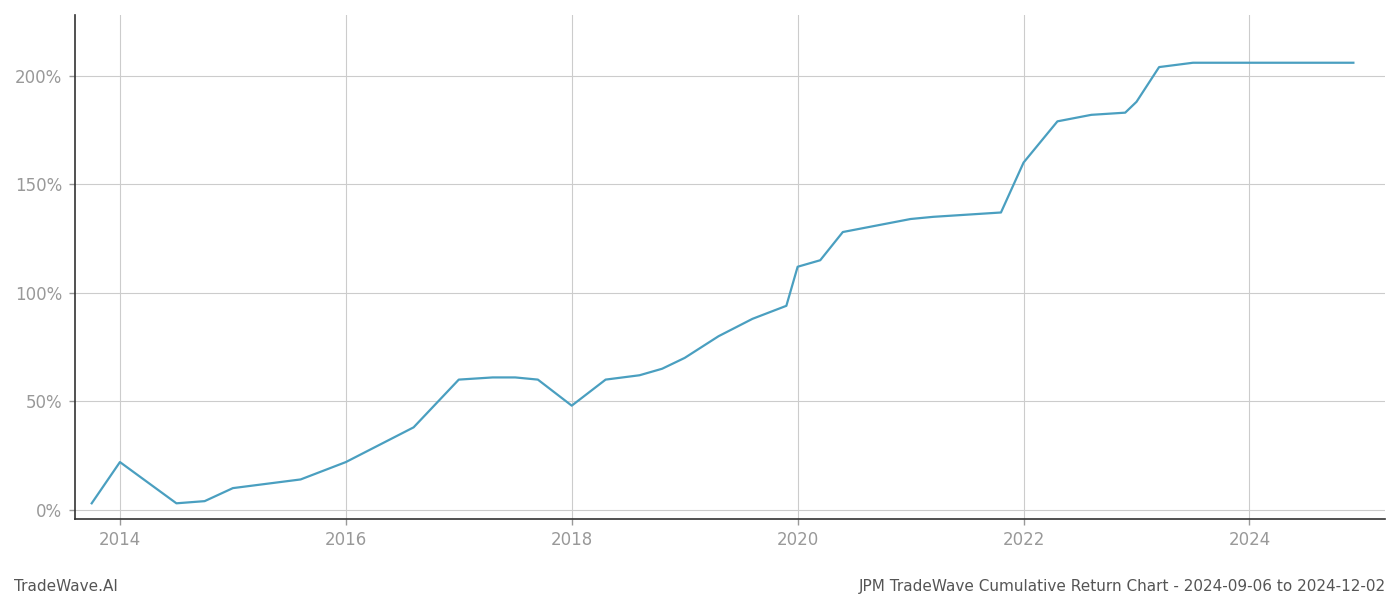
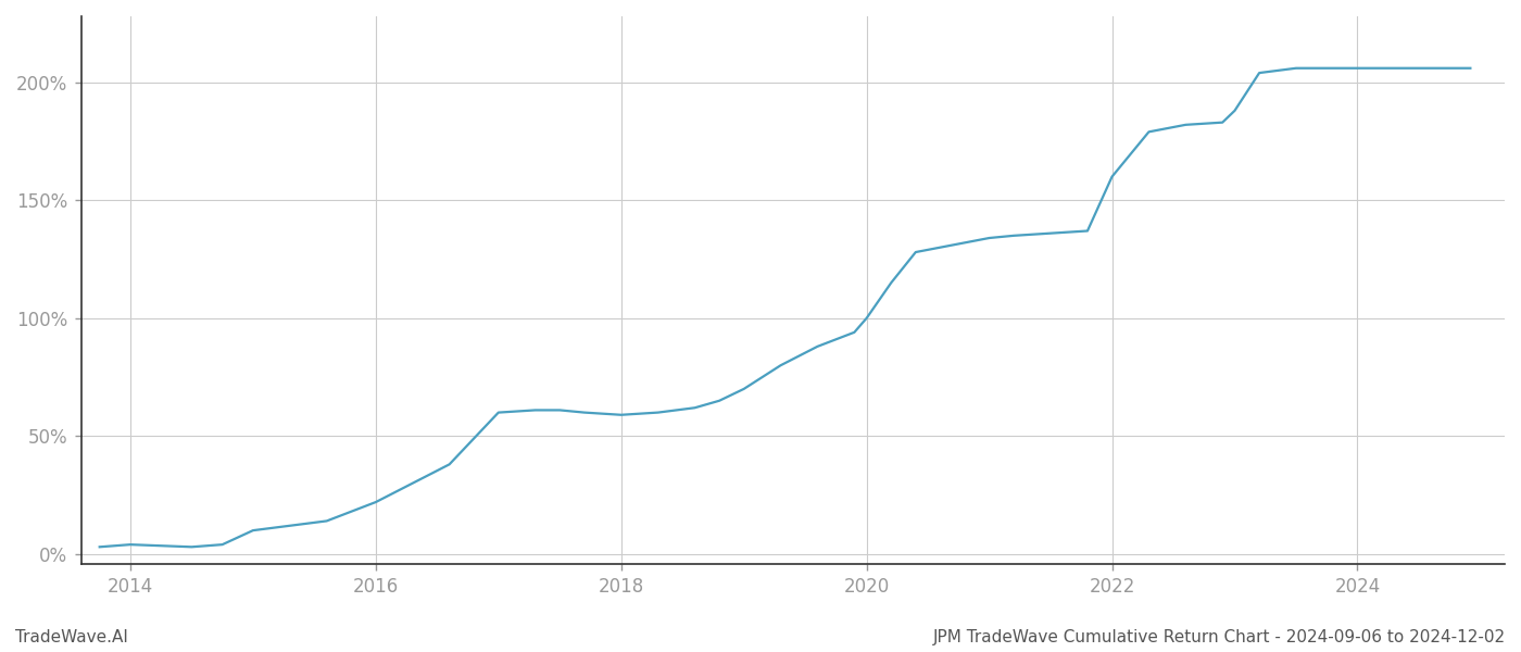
2014: 22% -> 4%
2018: 48% -> 59%
2020: 112% -> 100%
